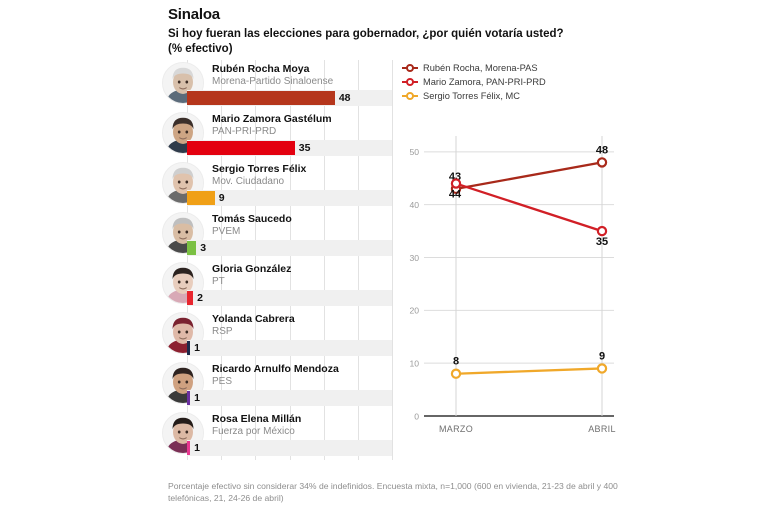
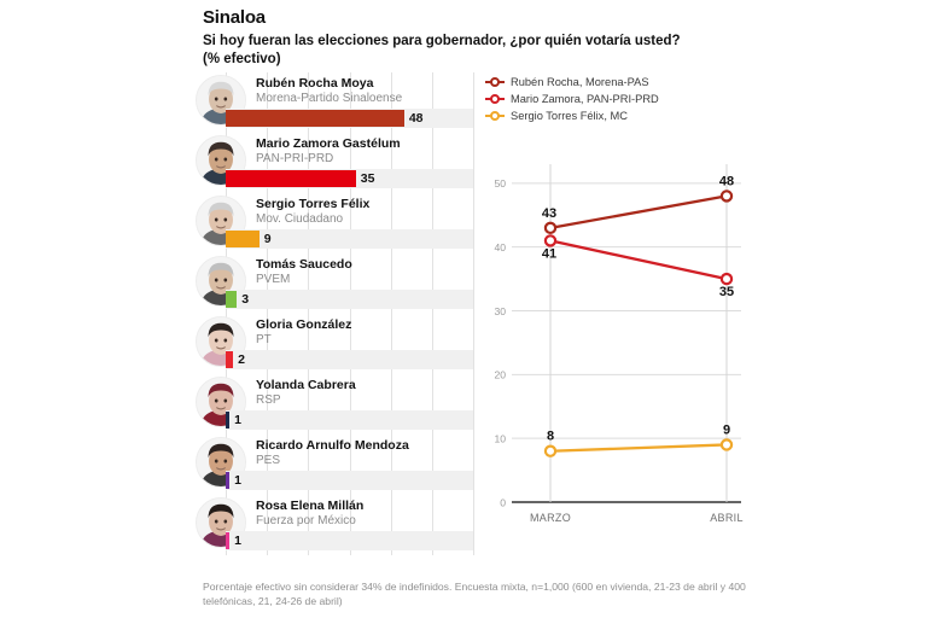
Mario Zamora, PAN-PRI-PRD/MARZO: 44 -> 41
